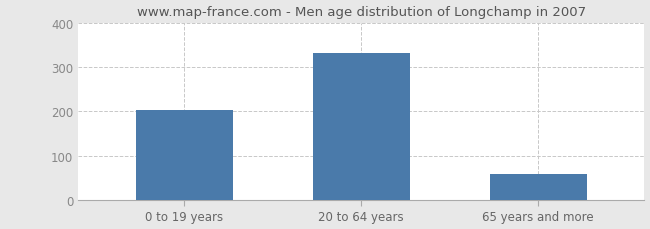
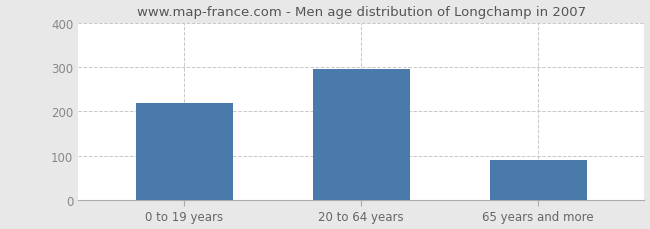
0 to 19 years: 203 -> 220
20 to 64 years: 333 -> 295
65 years and more: 58 -> 90
